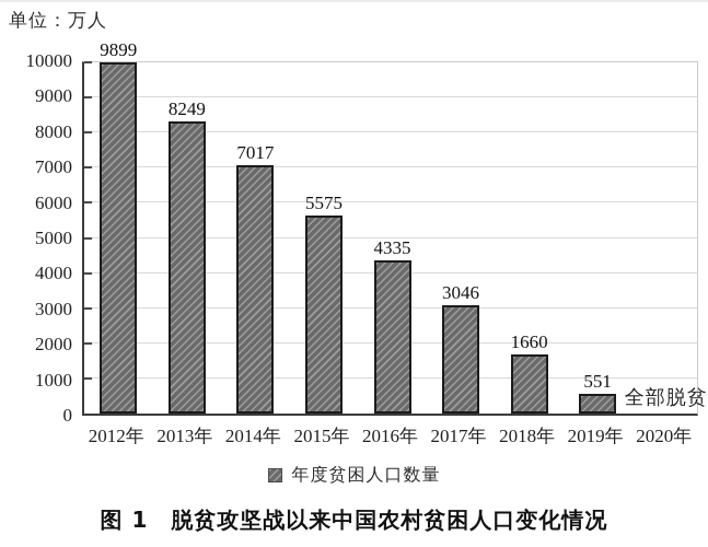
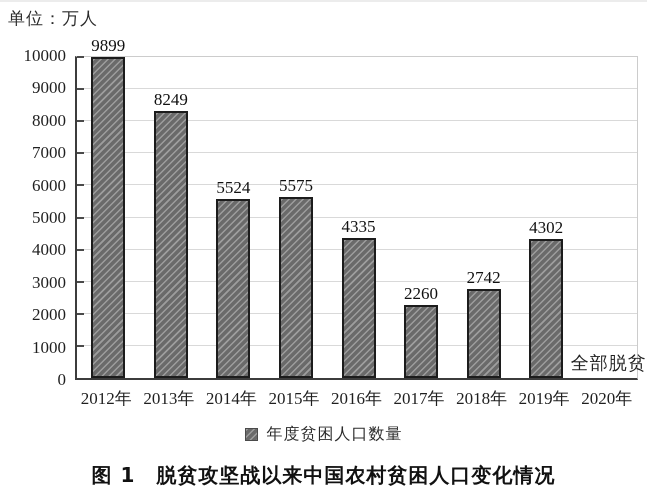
2014年: 7017 -> 5524
2017年: 3046 -> 2260
2018年: 1660 -> 2742
2019年: 551 -> 4302
